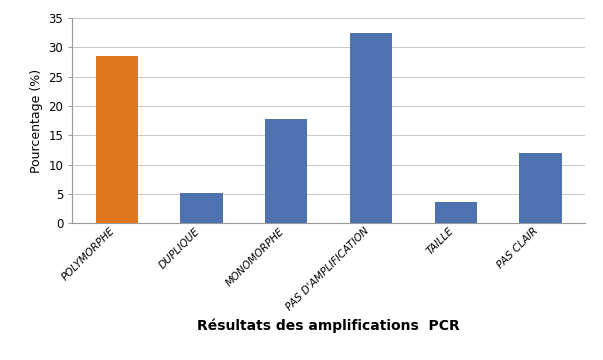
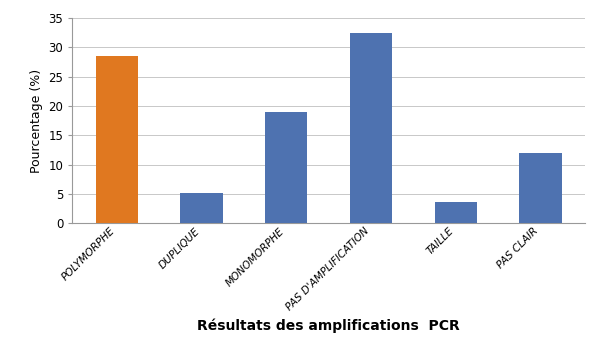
MONOMORPHE: 17.8 -> 19.0
